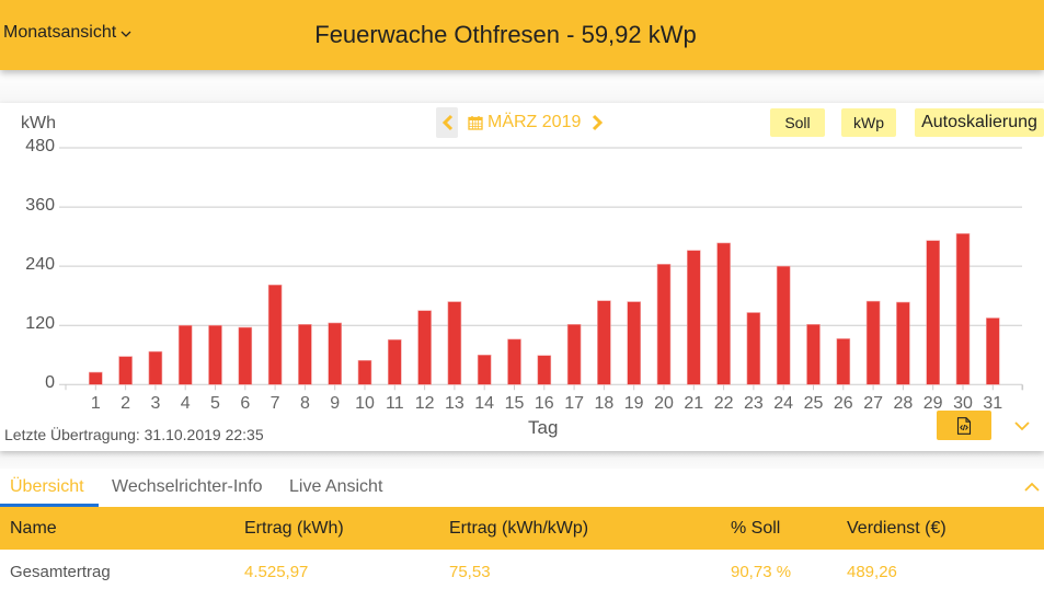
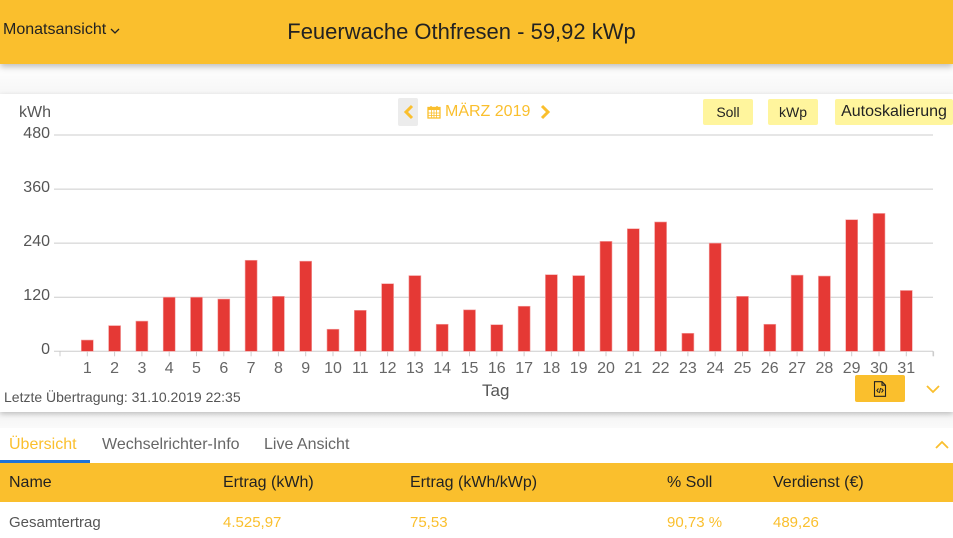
9: 120 -> 200
17: 120 -> 100
23: 150 -> 40
26: 90 -> 60
